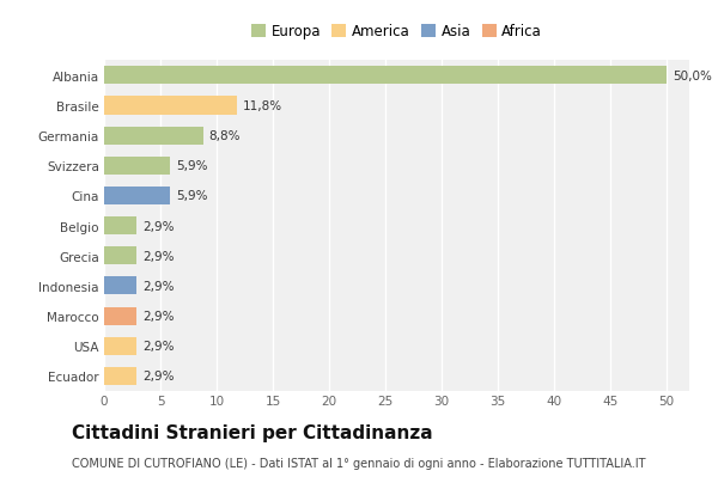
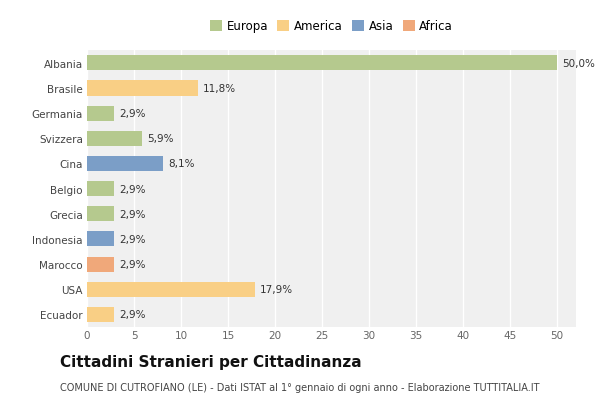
Germania: 8,8% -> 2,9%
Cina: 5,9% -> 8,1%
USA: 2,9% -> 17,9%
